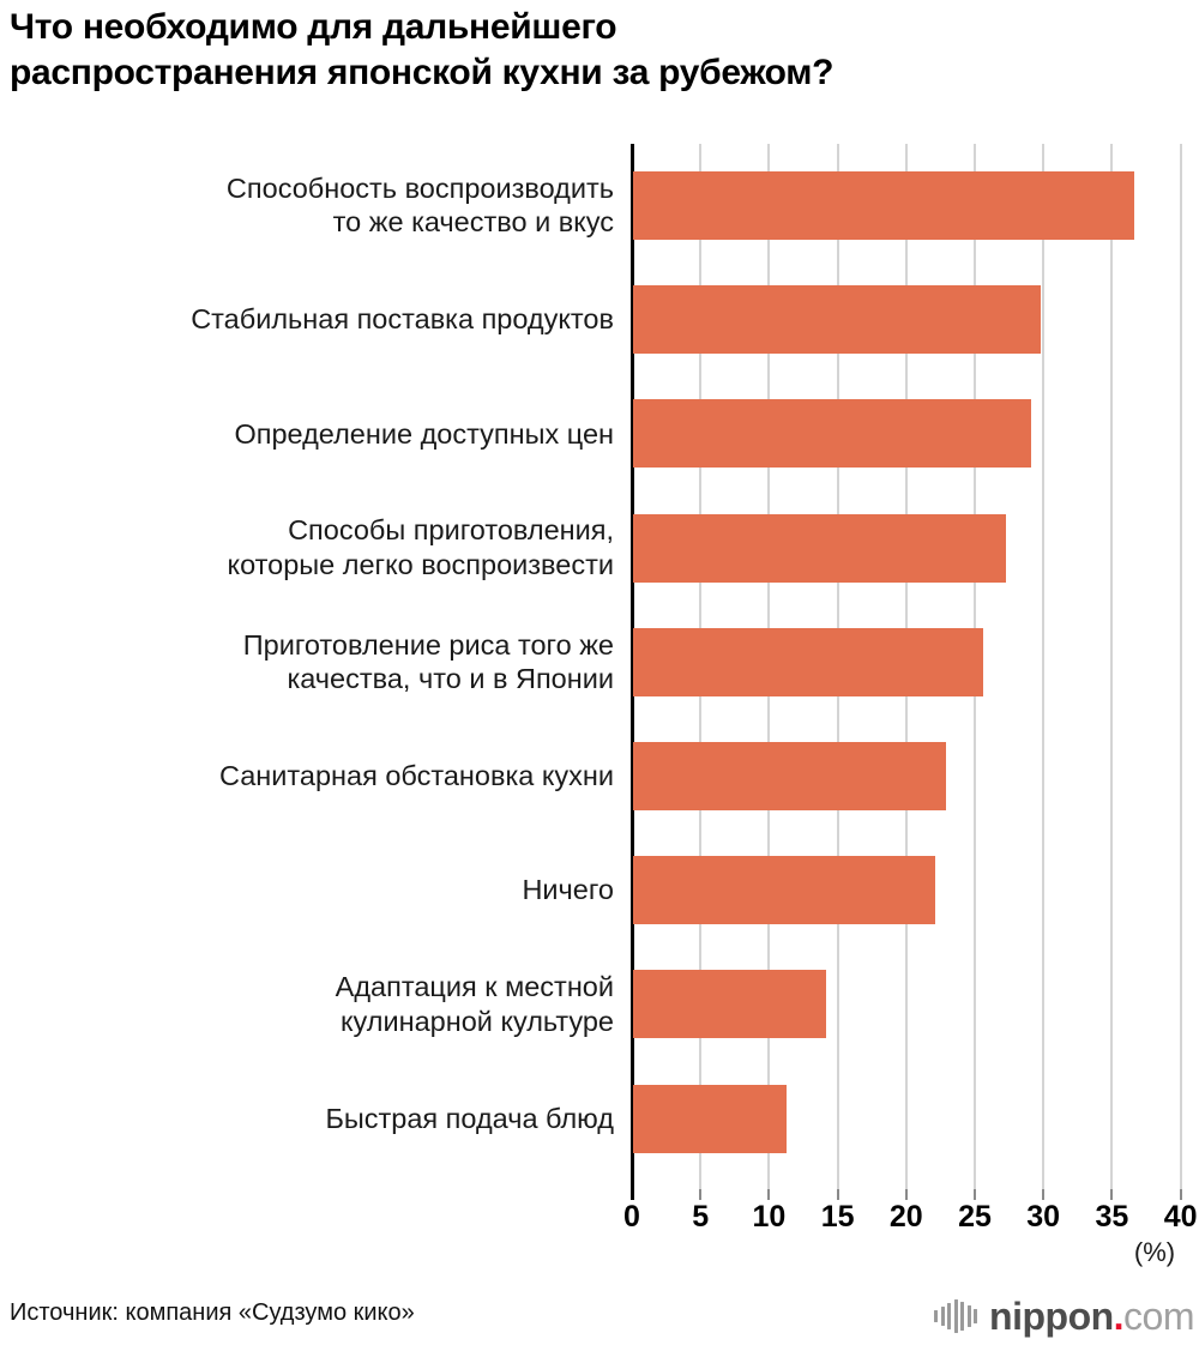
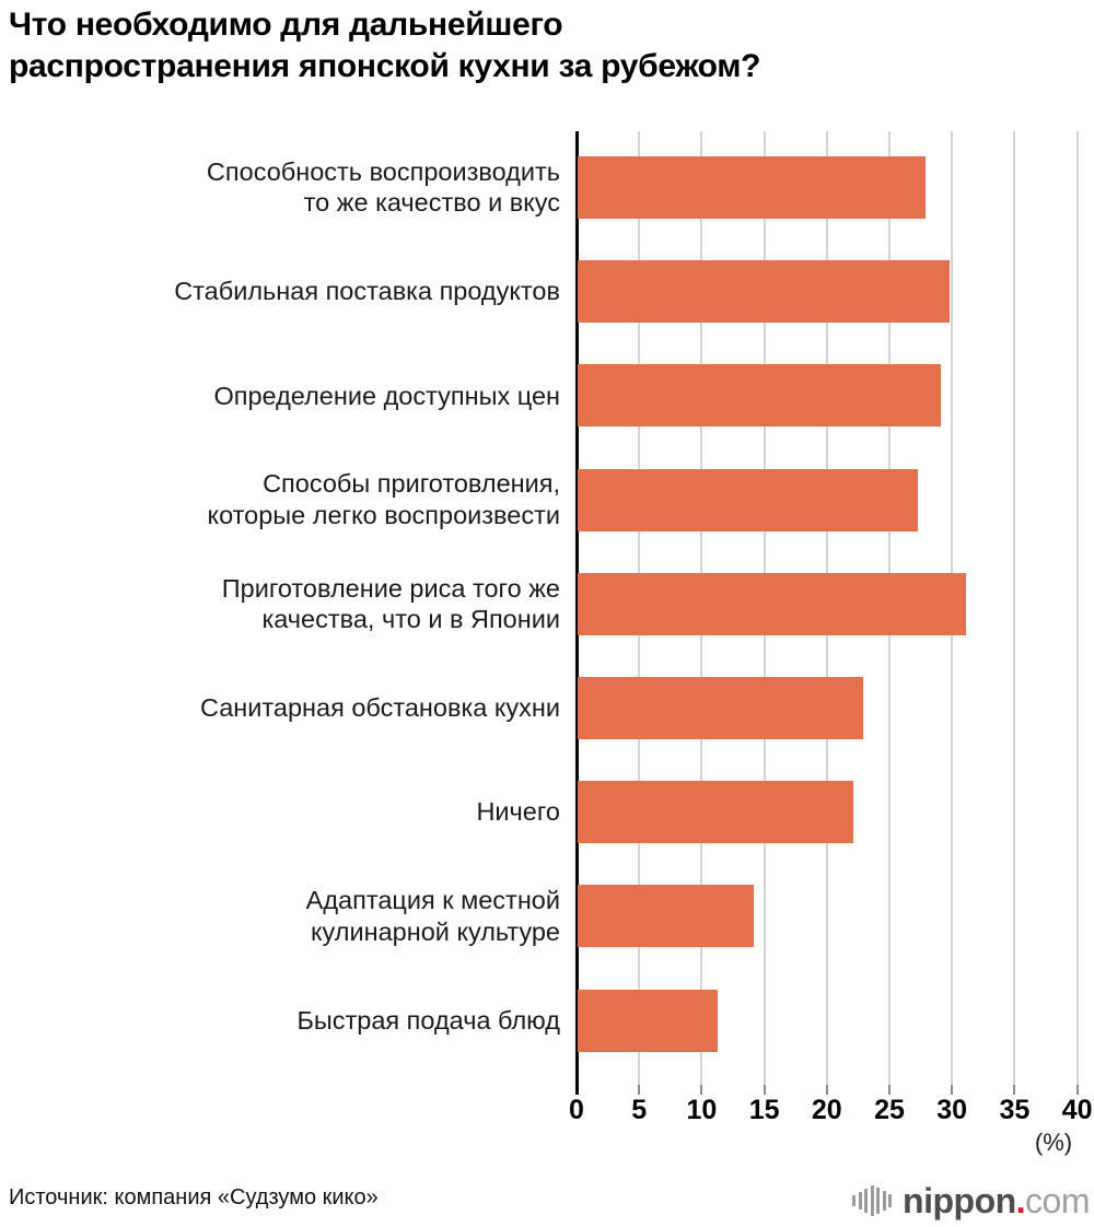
Способность воспроизводить то же качество и вкус: 36.5 -> 27.8
Приготовление риса того же качества, что и в Японии: 25.5 -> 31.0
